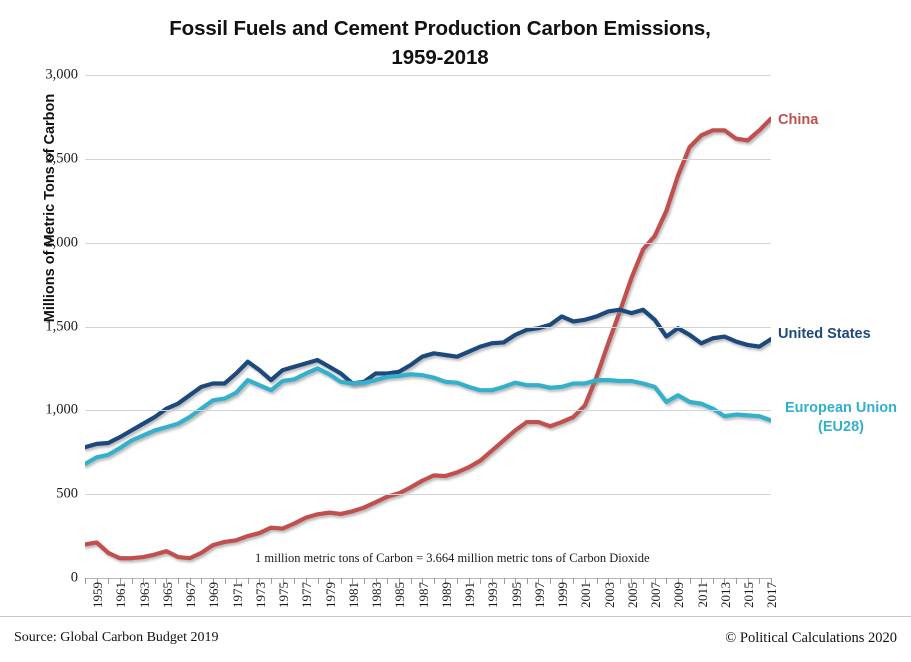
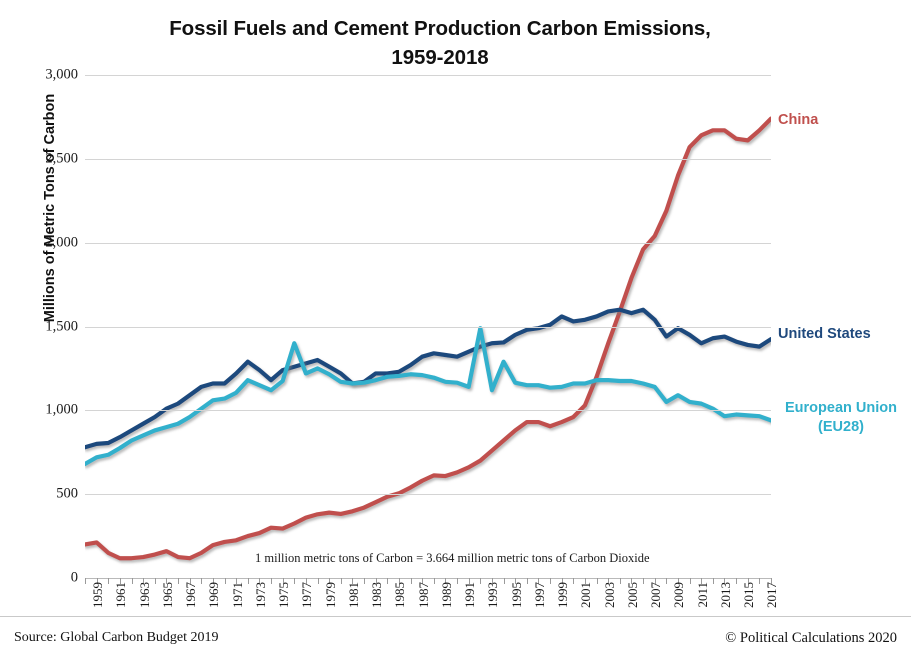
European Union (EU28)/1977: 1180 -> 1400
European Union (EU28)/1993: 1120 -> 1490
European Union (EU28)/1995: 1140 -> 1290
